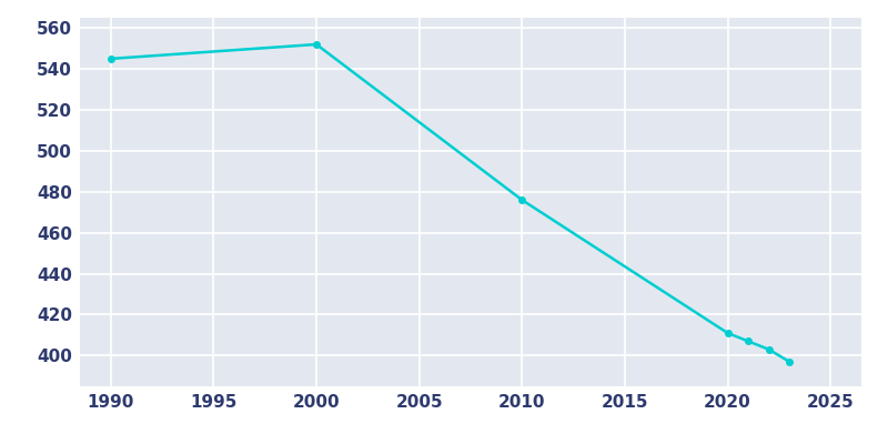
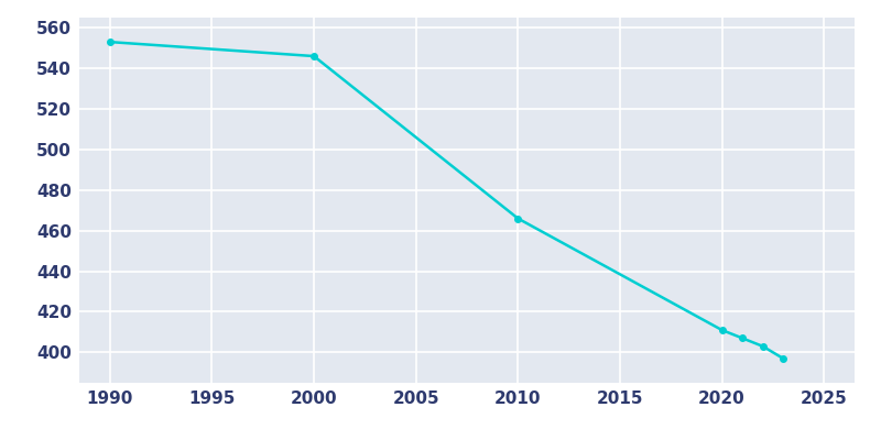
1990: 545 -> 553
2000: 552 -> 546
2010: 476 -> 466
